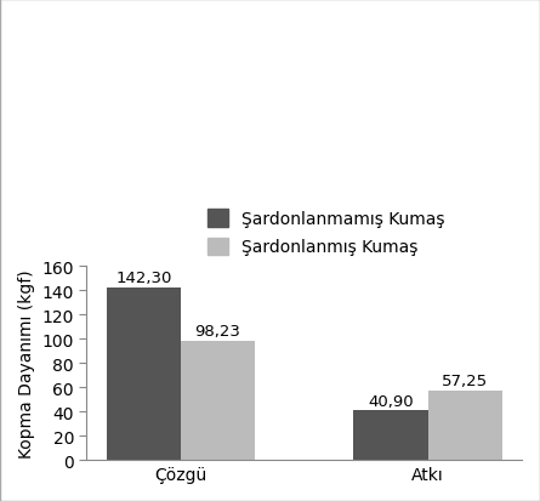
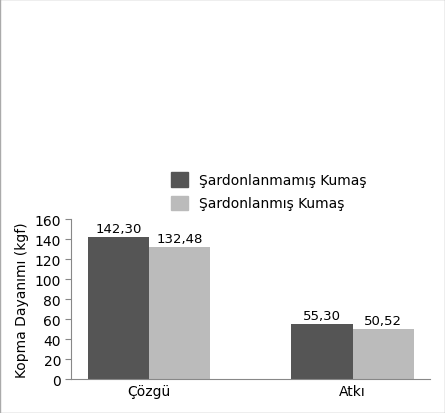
Şardonlanmış Kumaş/Çözgü: 98,23 -> 132,48
Şardonlanmamış Kumaş/Atkı: 40,90 -> 55,30
Şardonlanmış Kumaş/Atkı: 57,25 -> 50,52
